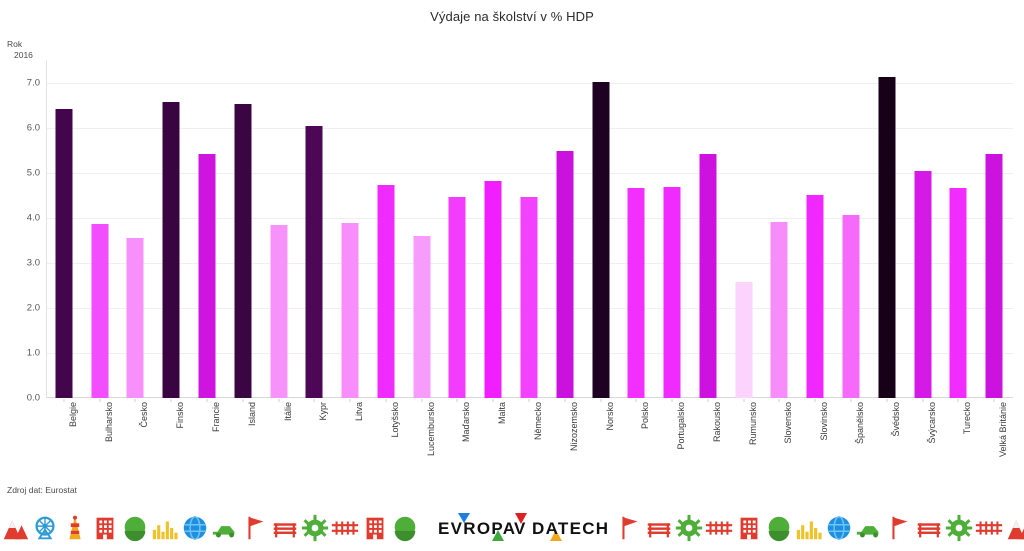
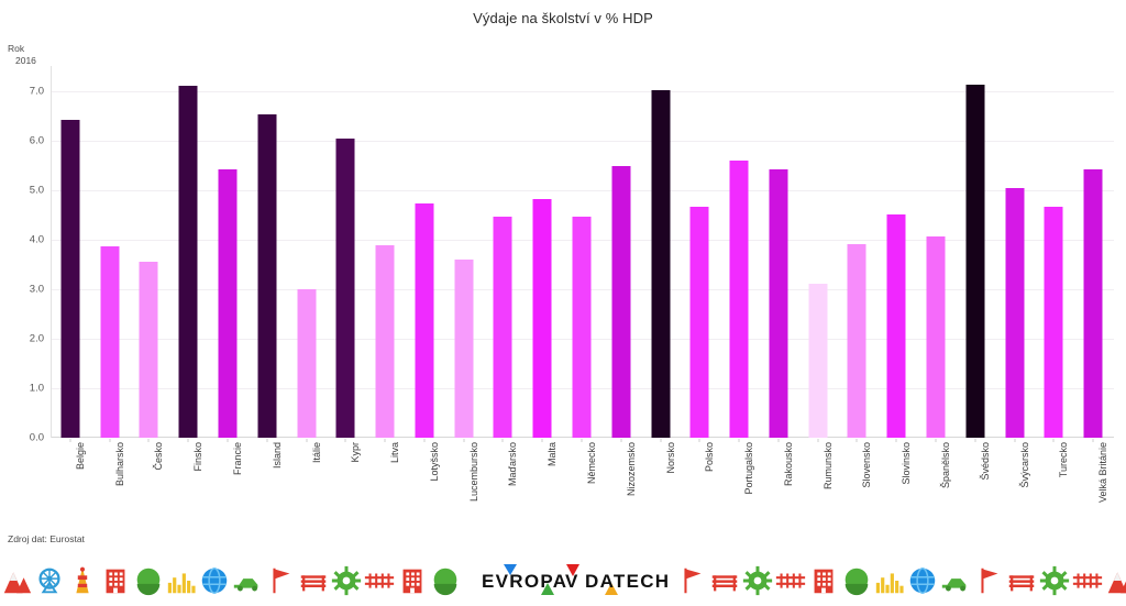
Finsko: 6.6 -> 7.1
Itálie: 3.8 -> 3.0
Portugalsko: 4.7 -> 5.6
Rumunsko: 2.6 -> 3.1
